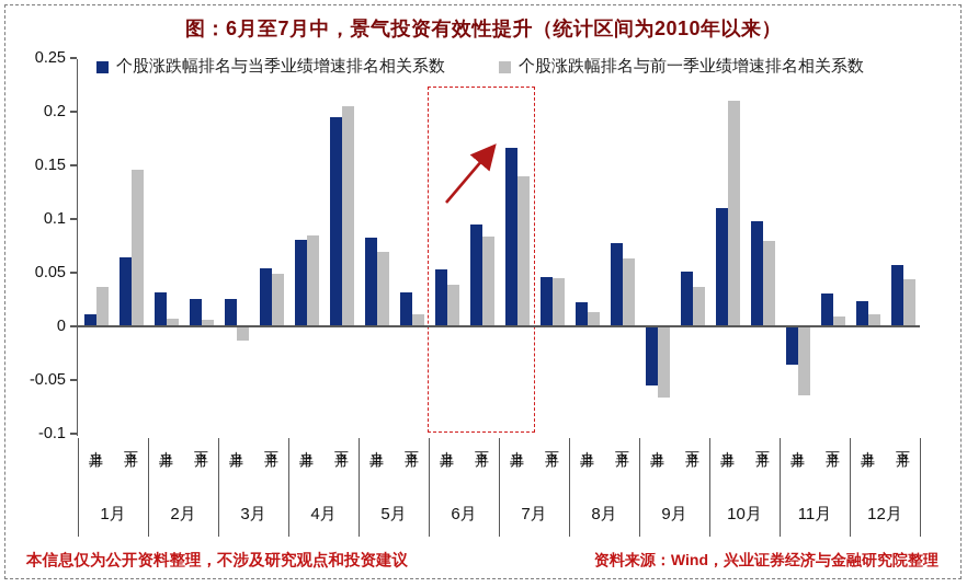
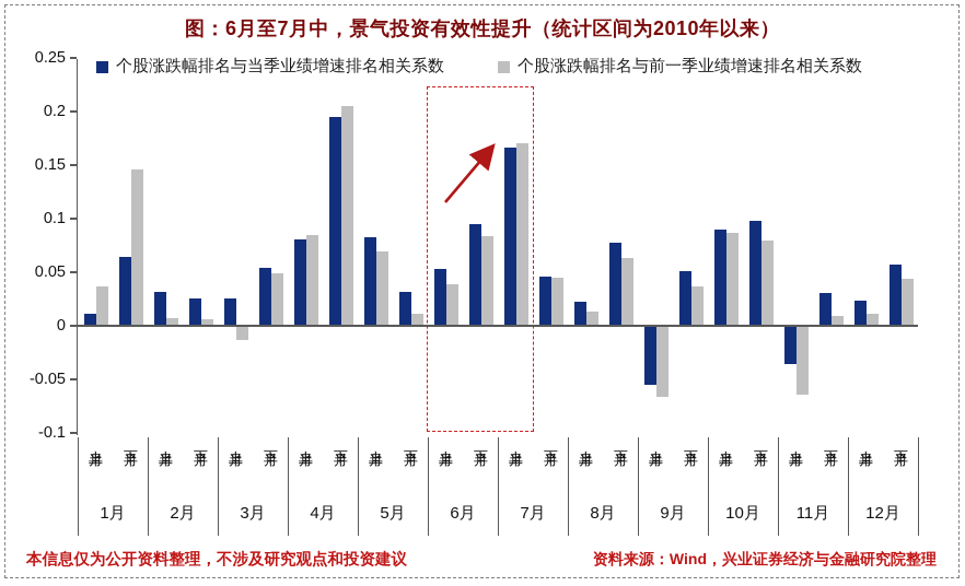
个股涨跌幅排名与前一季业绩增速排名相关系数/7月上半月: 0.14 -> 0.17
个股涨跌幅排名与当季业绩增速排名相关系数/10月上半月: 0.11 -> 0.09
个股涨跌幅排名与前一季业绩增速排名相关系数/10月上半月: 0.21 -> 0.09
